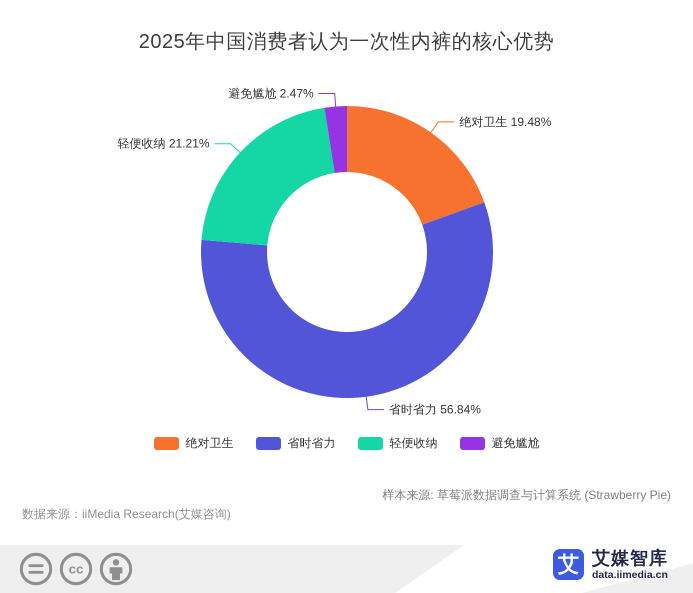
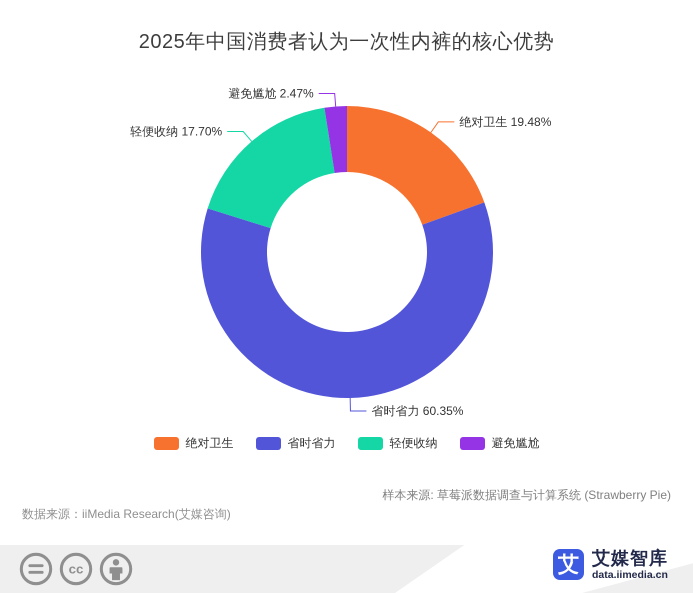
省时省力: 56.84% -> 60.35%
轻便收纳: 21.21% -> 17.70%
